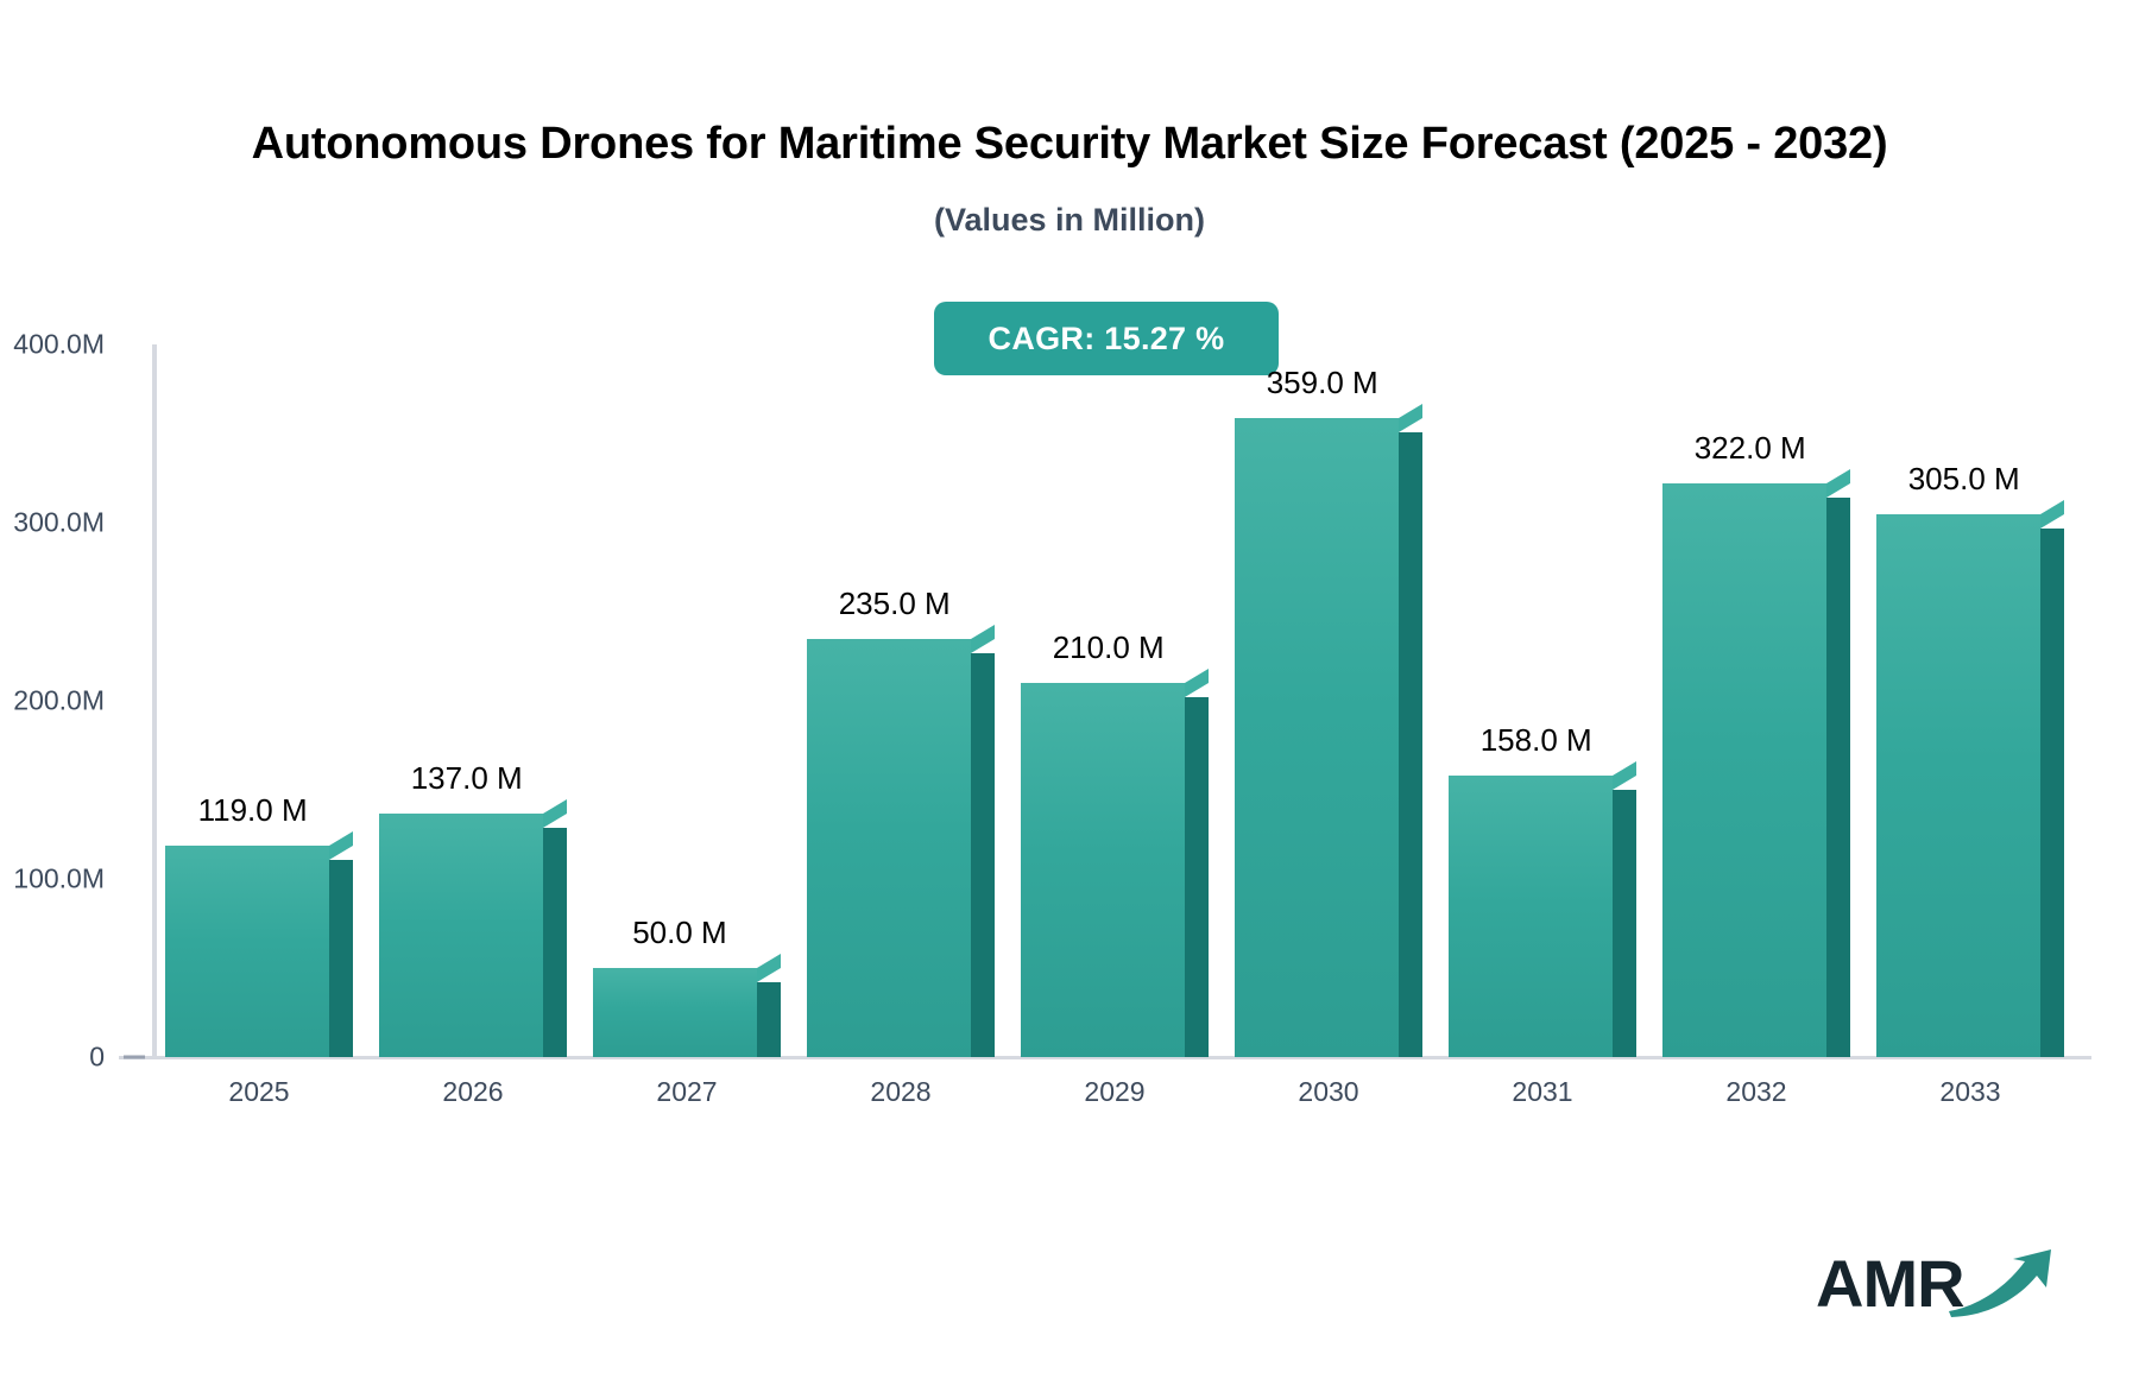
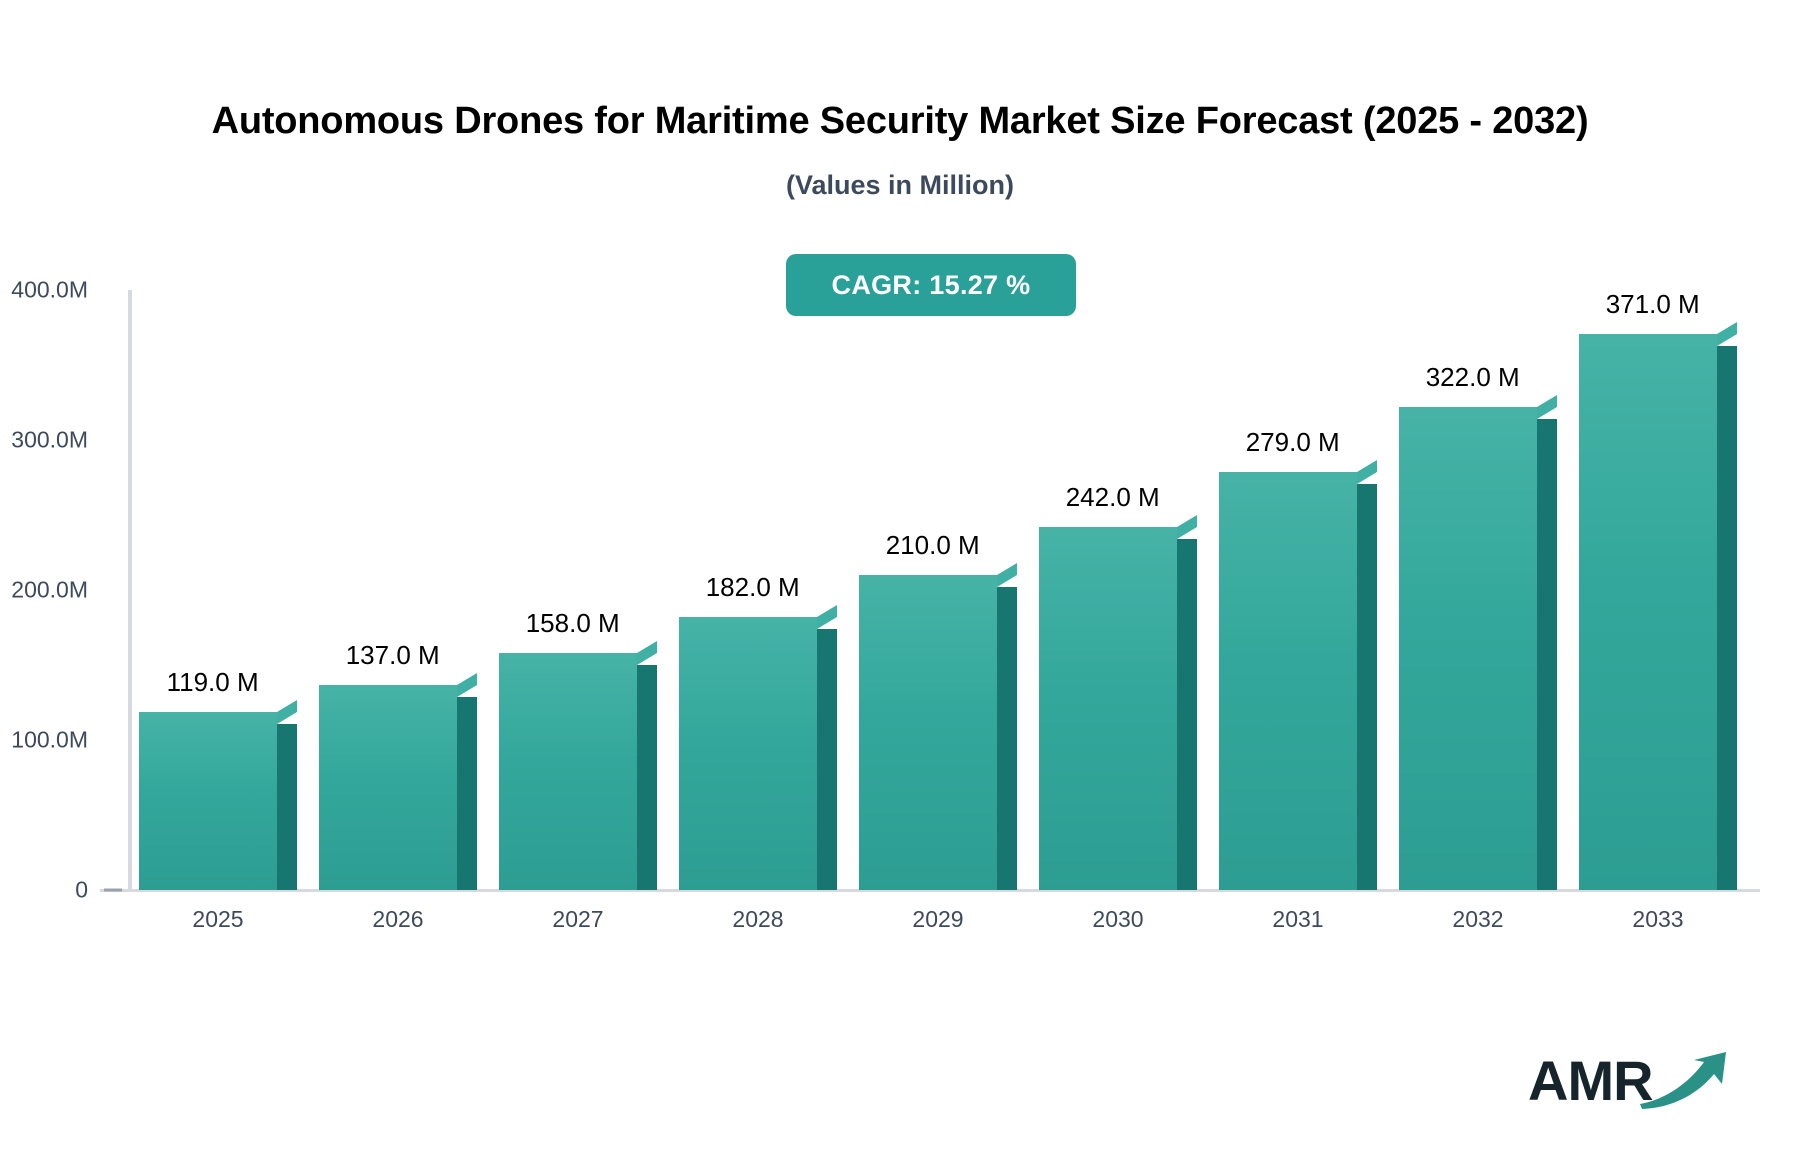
2027: 50.0 -> 158.0
2028: 235.0 -> 182.0
2030: 359.0 -> 242.0
2031: 158.0 -> 279.0
2033: 305.0 -> 371.0
